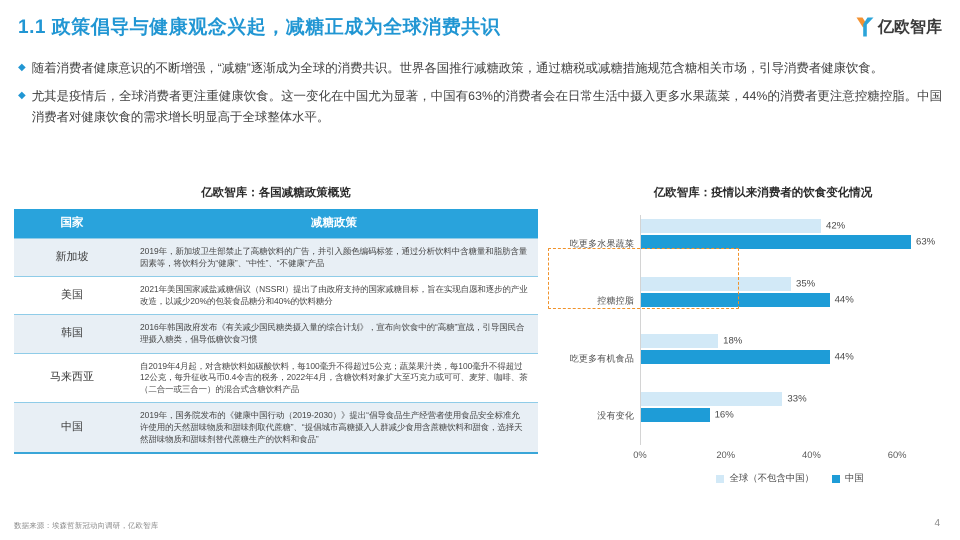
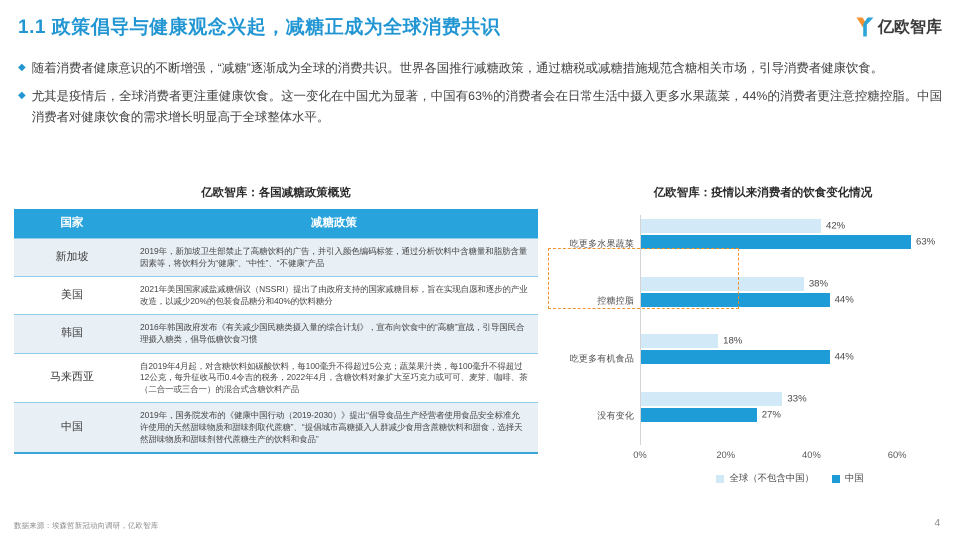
全球（不包含中国）/控糖控脂: 35% -> 38%
中国/没有变化: 16% -> 27%
